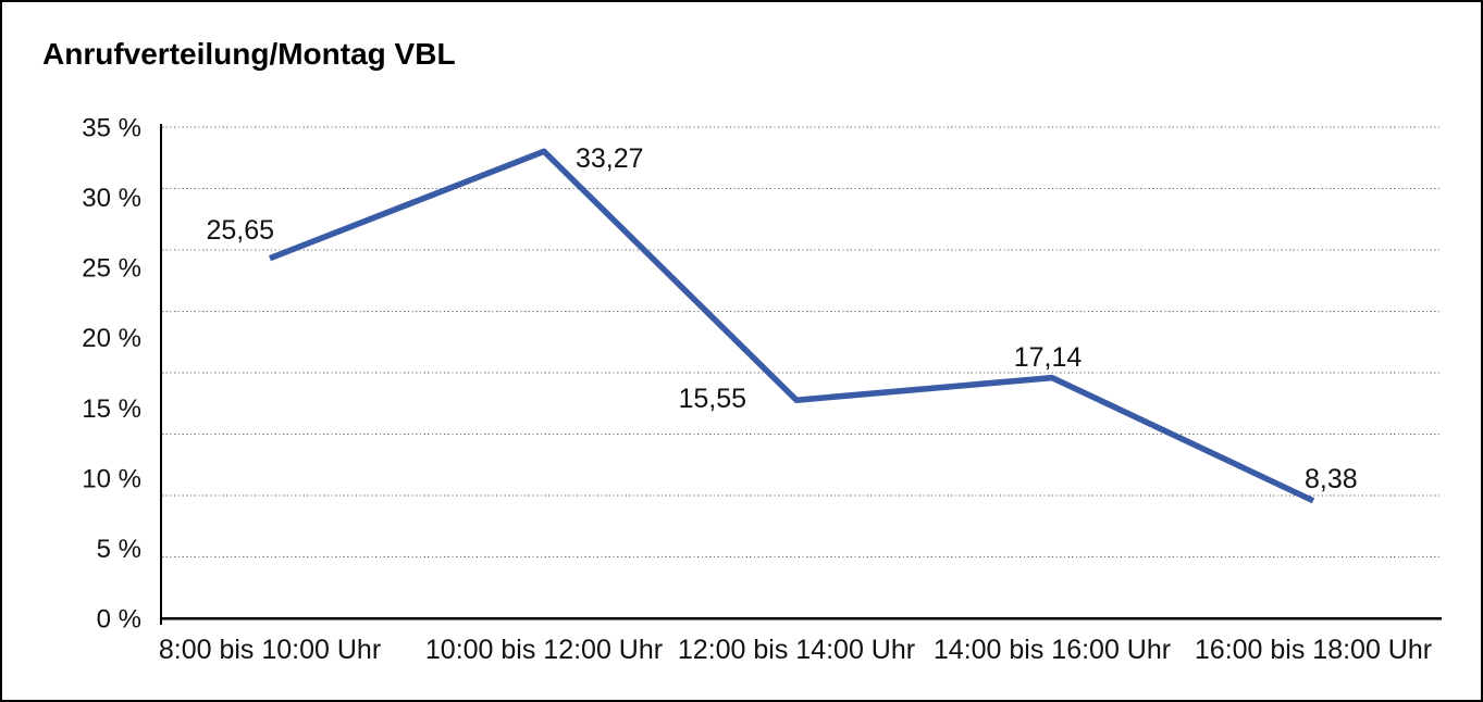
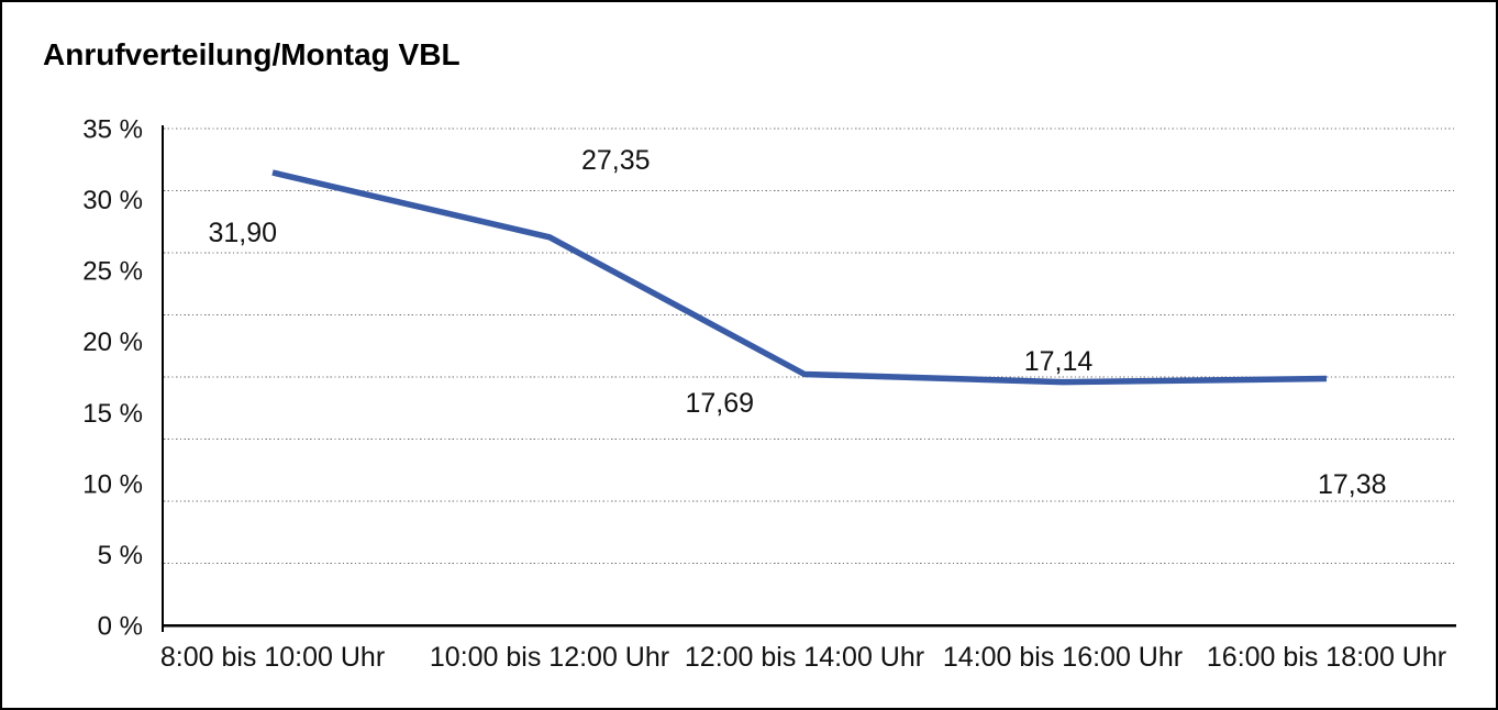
8:00 bis 10:00 Uhr: 25,65 -> 31,90
10:00 bis 12:00 Uhr: 33,27 -> 27,35
12:00 bis 14:00 Uhr: 15,55 -> 17,69
16:00 bis 18:00 Uhr: 8,38 -> 17,38
